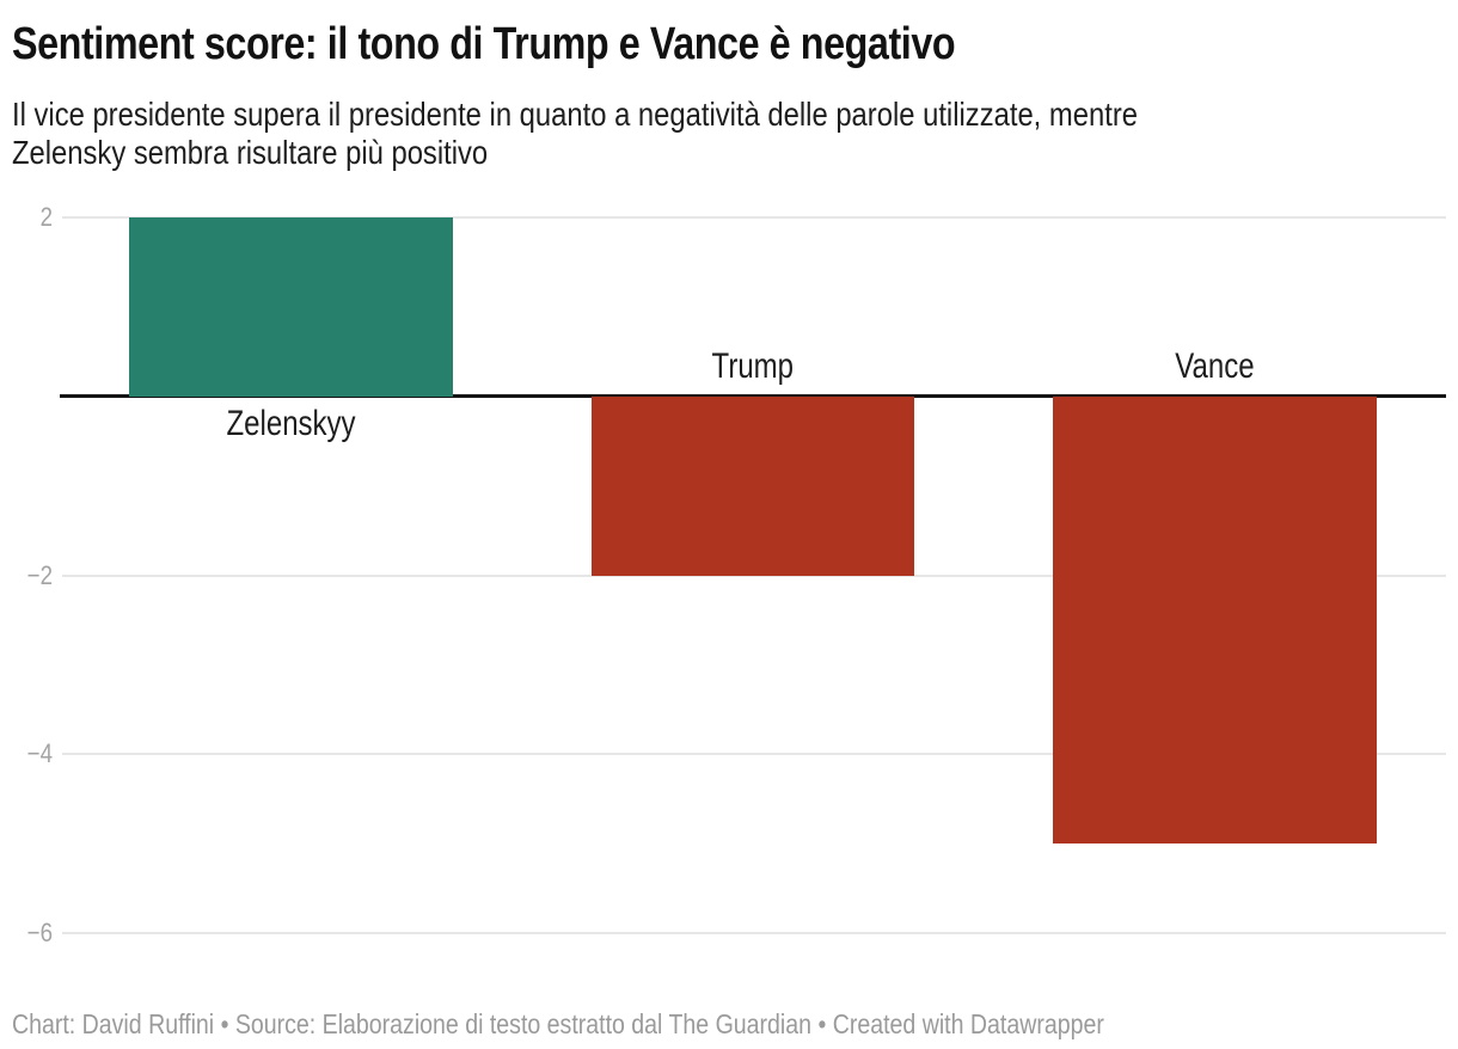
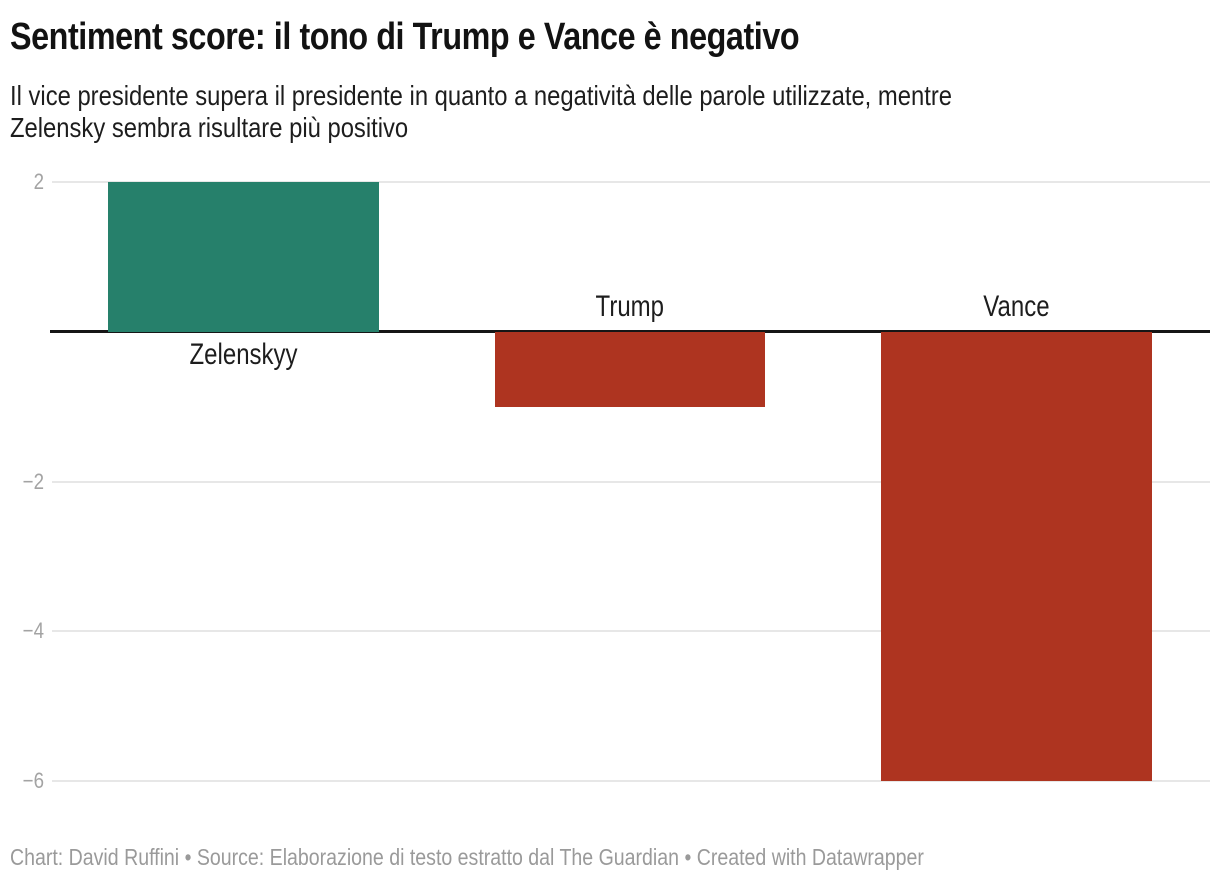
Trump: -2 -> -1
Vance: -5 -> -6
